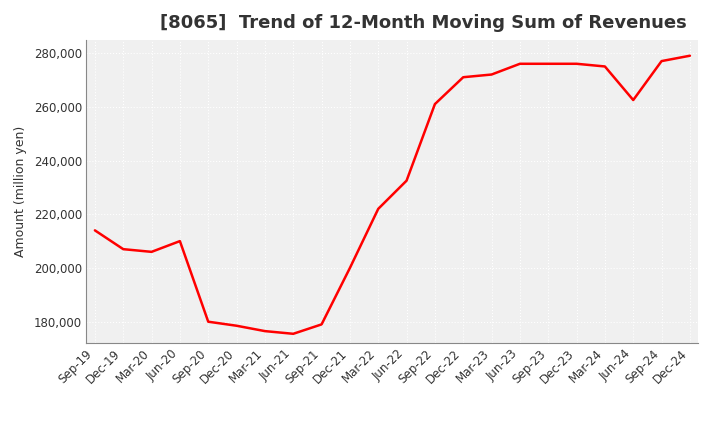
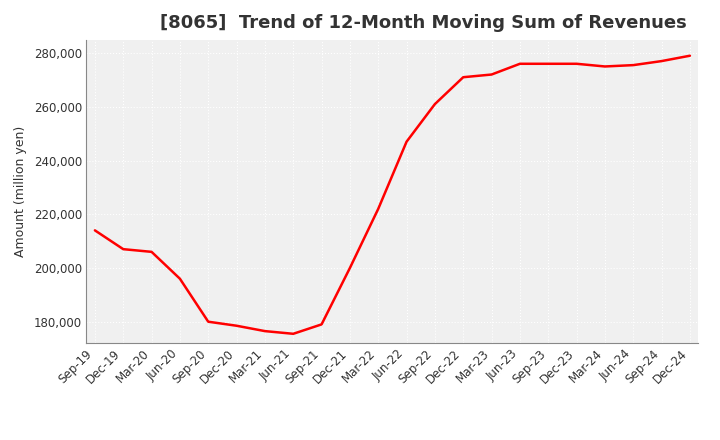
Jun-20: 210,000 -> 196,000
Jun-22: 232,500 -> 247,000
Jun-24: 262,500 -> 275,500
